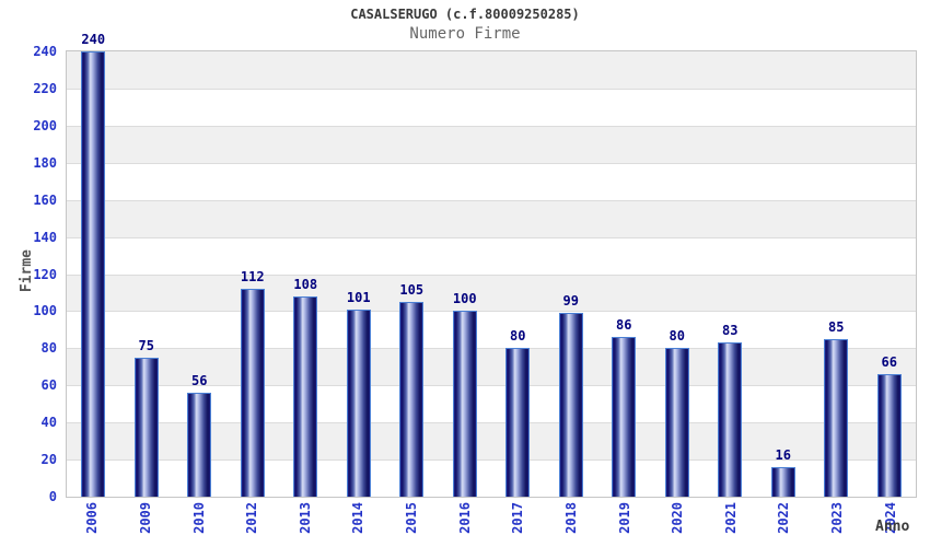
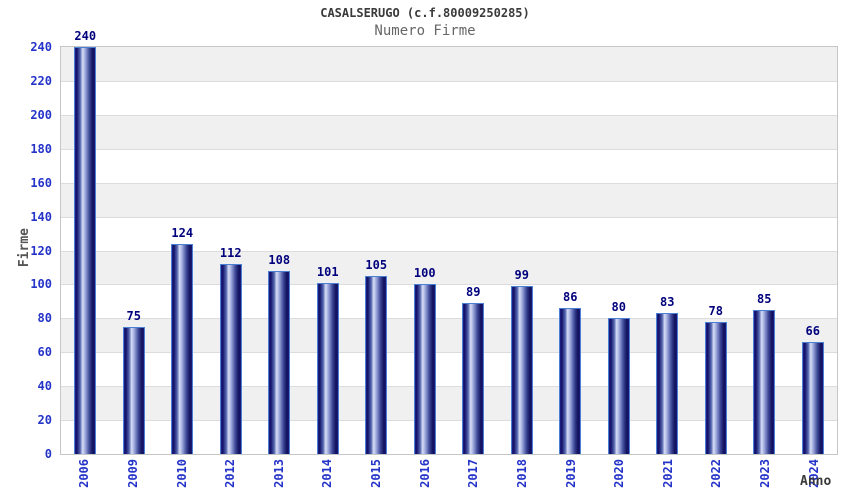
2010: 56 -> 124
2017: 80 -> 89
2022: 16 -> 78
